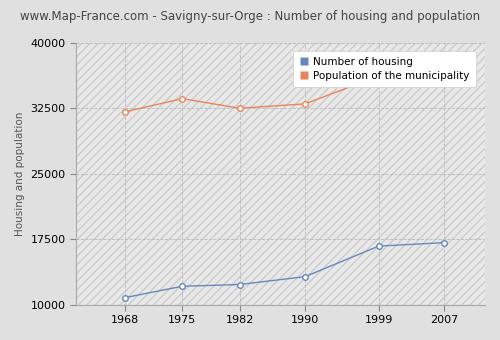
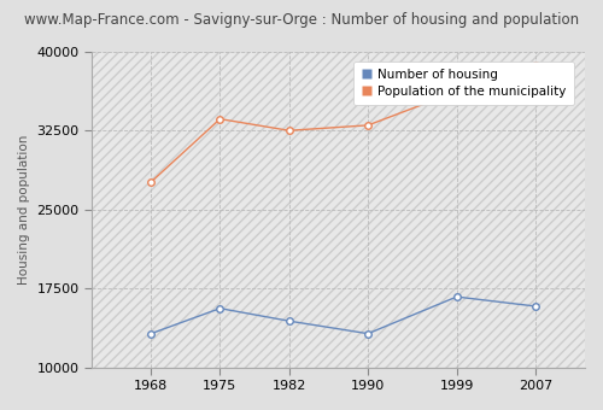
Number of housing/1968: 10800 -> 13200
Population of the municipality/1968: 32100 -> 27600
Number of housing/1975: 12100 -> 15600
Number of housing/1982: 12300 -> 14400
Number of housing/2007: 17100 -> 15800
